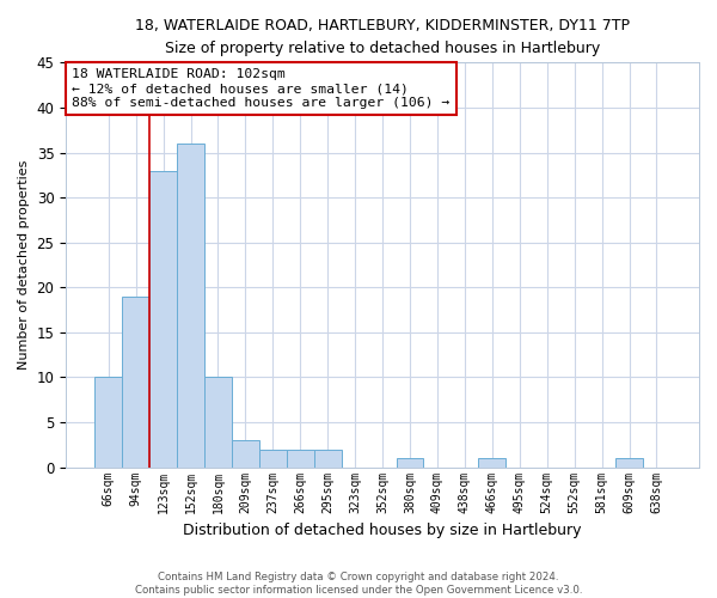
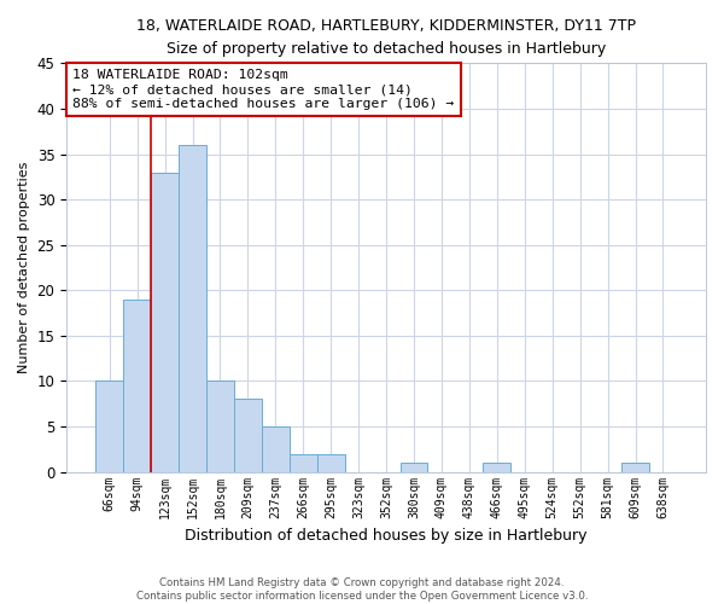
209sqm: 3 -> 8
237sqm: 2 -> 5
